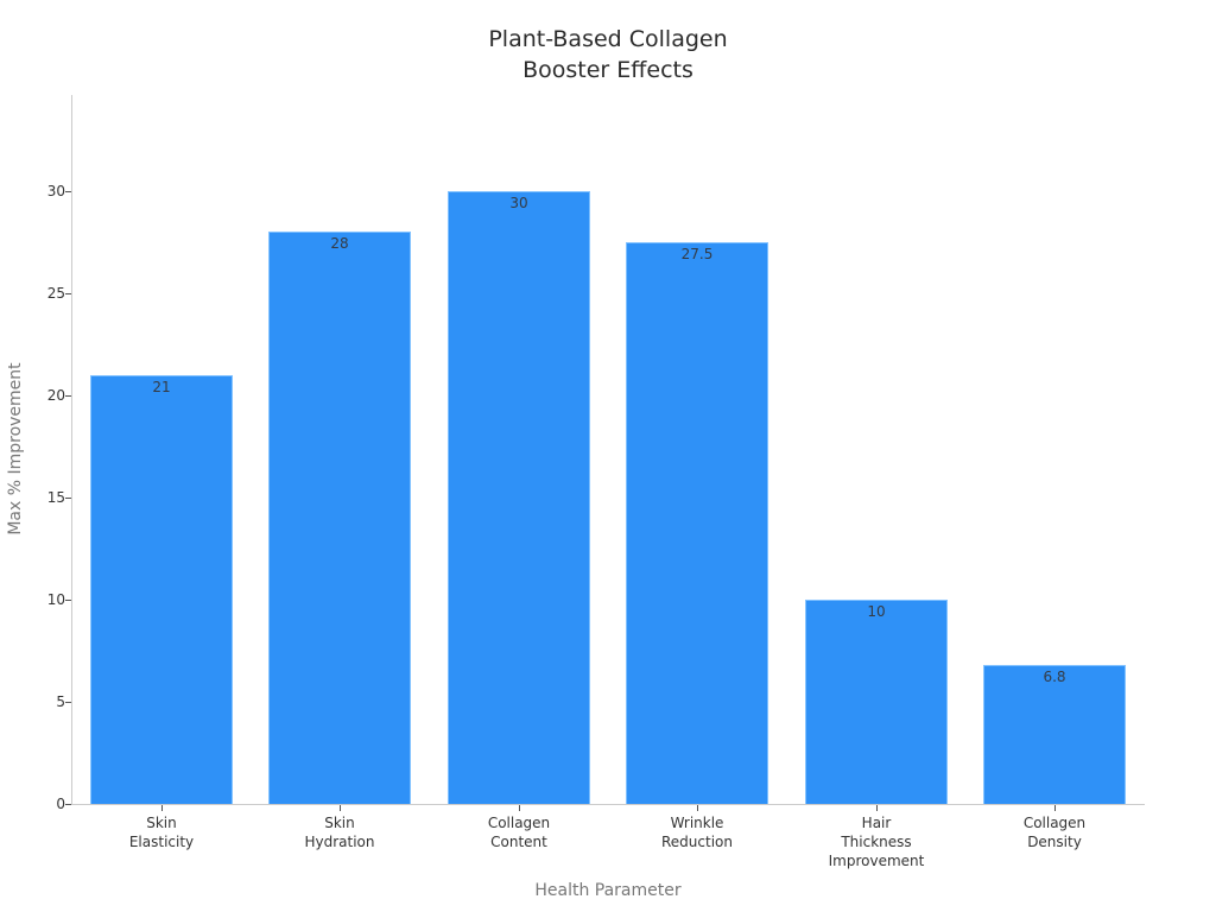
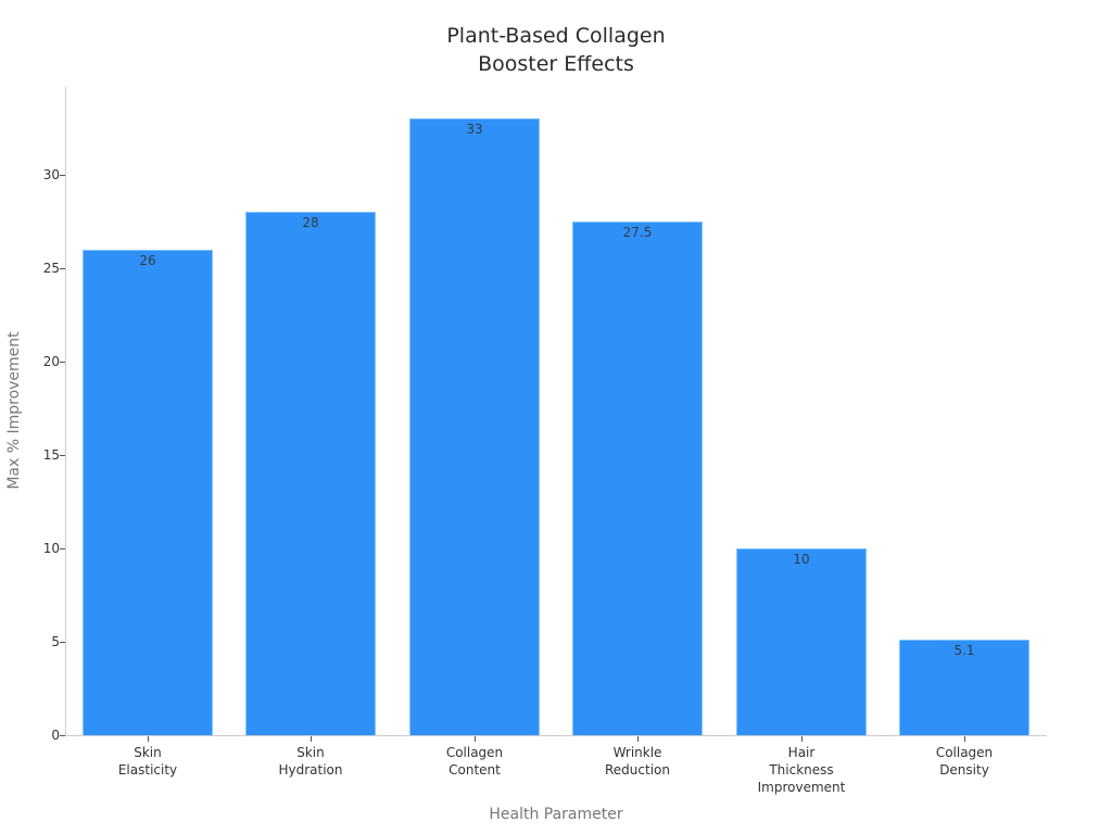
Skin Elasticity: 21 -> 26
Collagen Content: 30 -> 33
Collagen Density: 6.8 -> 5.1
